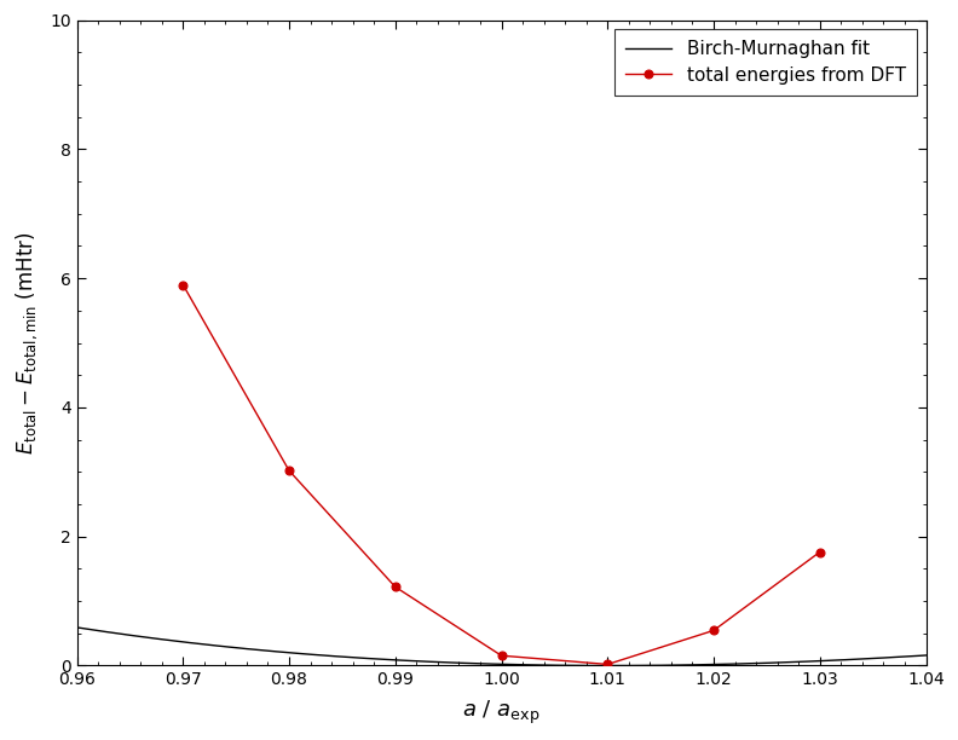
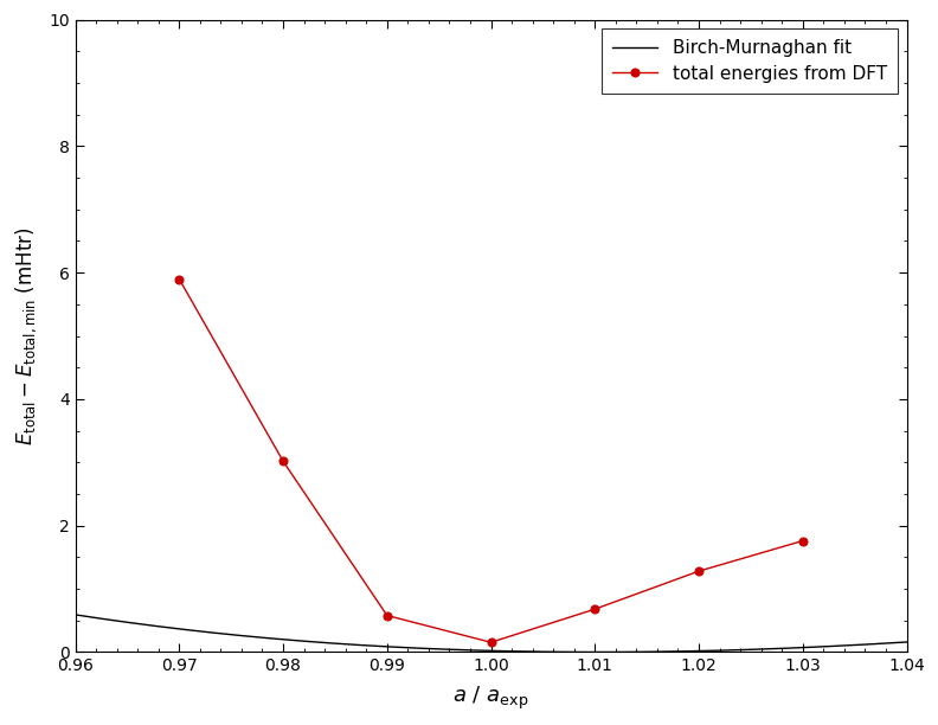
total energies from DFT/0.99: 1.22 -> 0.58
total energies from DFT/1.01: 0.02 -> 0.68
total energies from DFT/1.02: 0.55 -> 1.28
